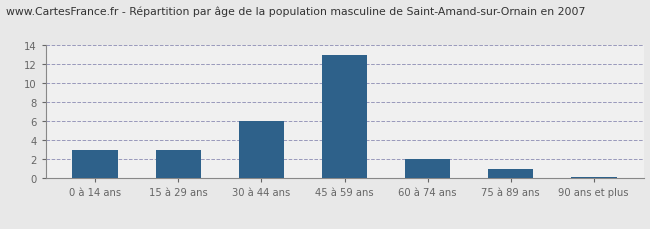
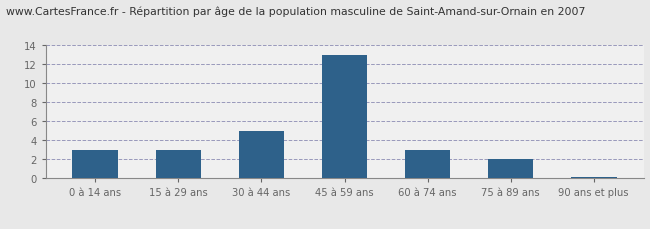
30 à 44 ans: 6.0 -> 5.0
60 à 74 ans: 2.0 -> 3.0
75 à 89 ans: 1.0 -> 2.0
